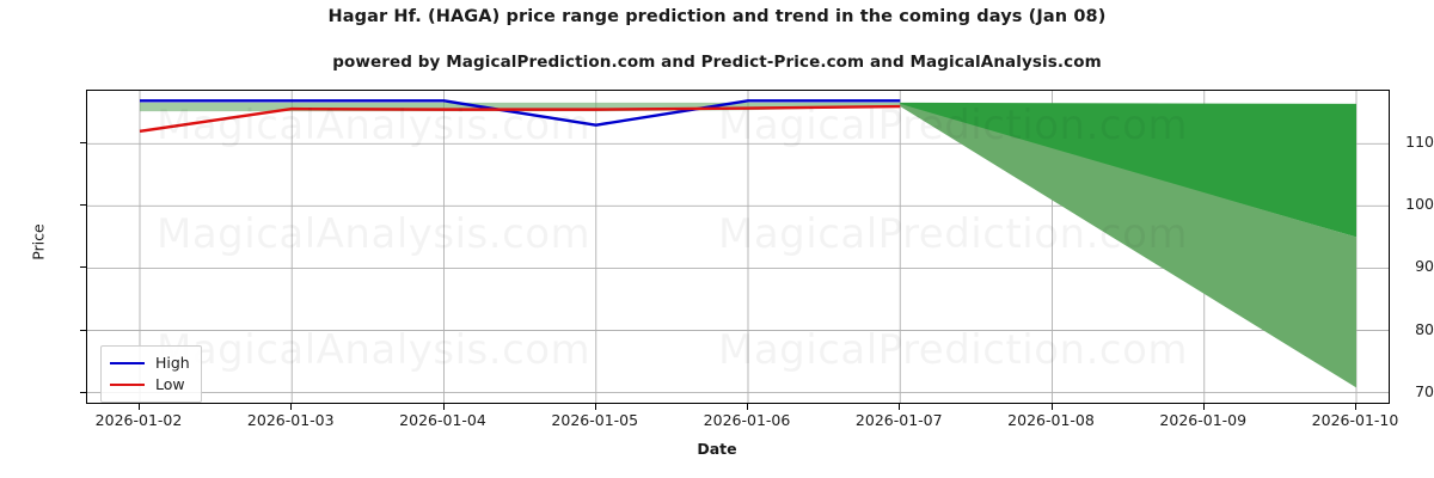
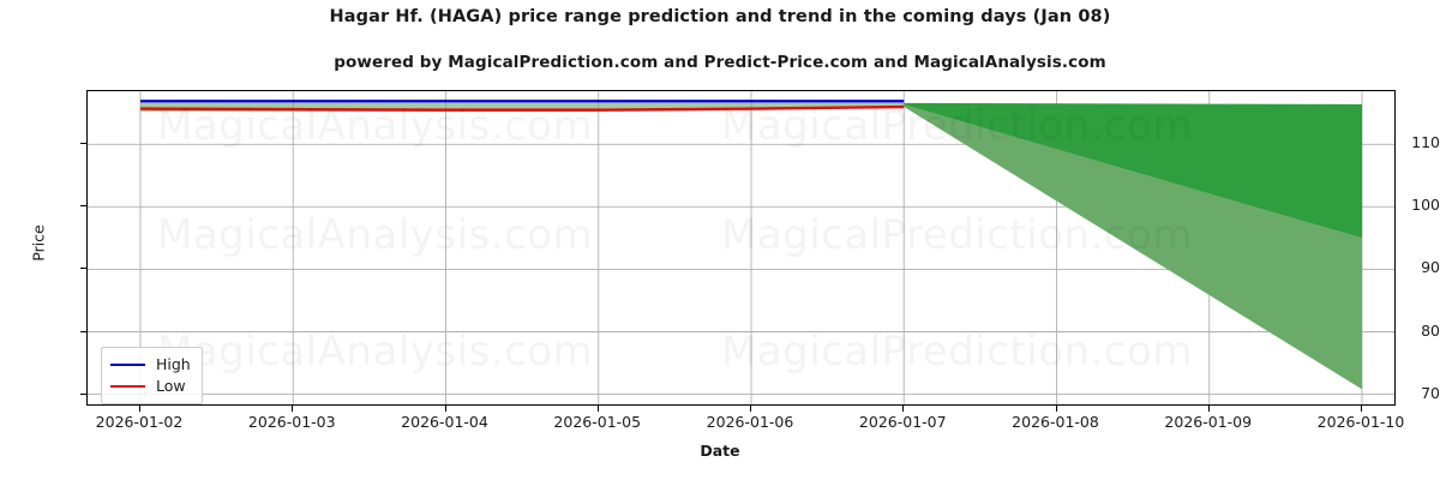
Low/2026-01-02: 112 -> 116
High/2026-01-05: 113 -> 117
